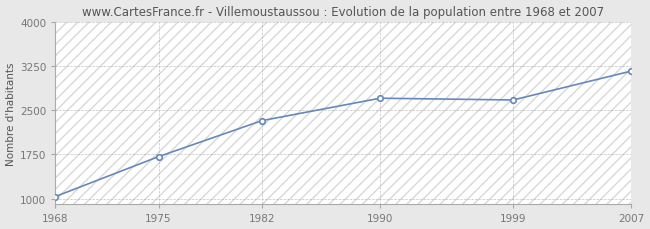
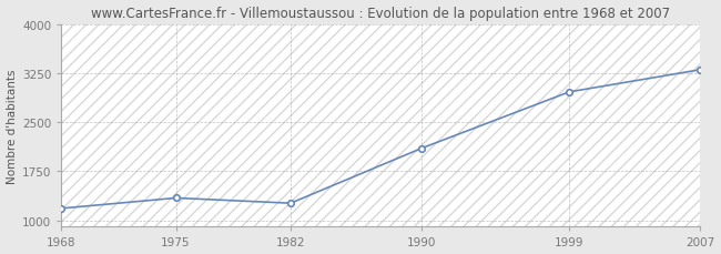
1968: 1030 -> 1180
1975: 1710 -> 1340
1982: 2320 -> 1260
1990: 2700 -> 2100
1999: 2670 -> 2960
2007: 3160 -> 3300
